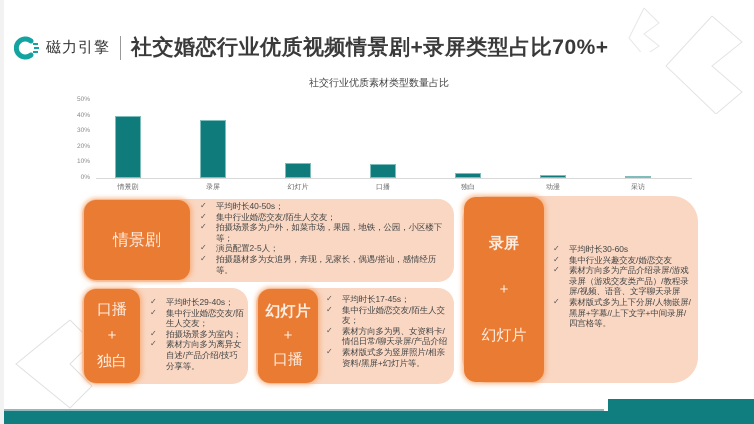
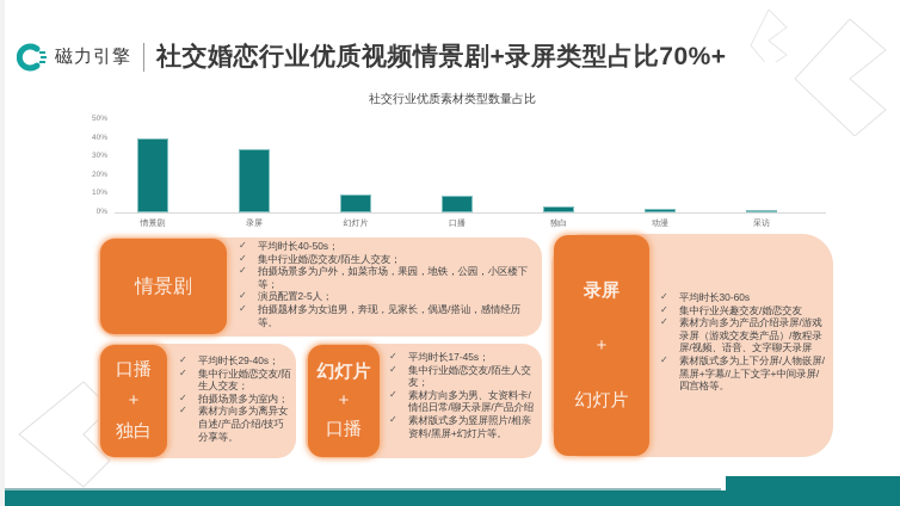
录屏: 37% -> 34%
